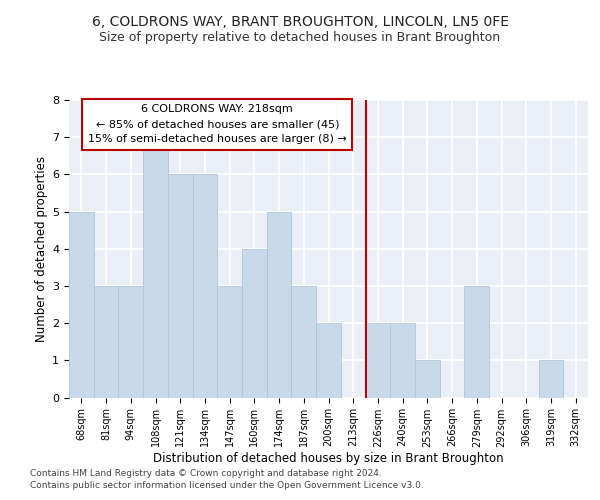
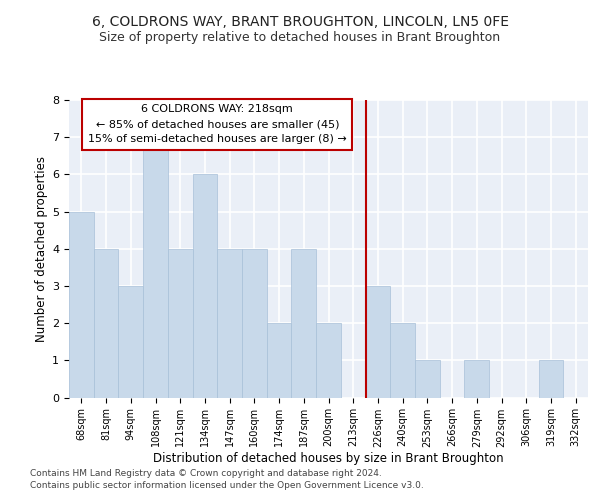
81sqm: 3 -> 4
121sqm: 6 -> 4
147sqm: 3 -> 4
174sqm: 5 -> 2
187sqm: 3 -> 4
226sqm: 2 -> 3
279sqm: 3 -> 1
